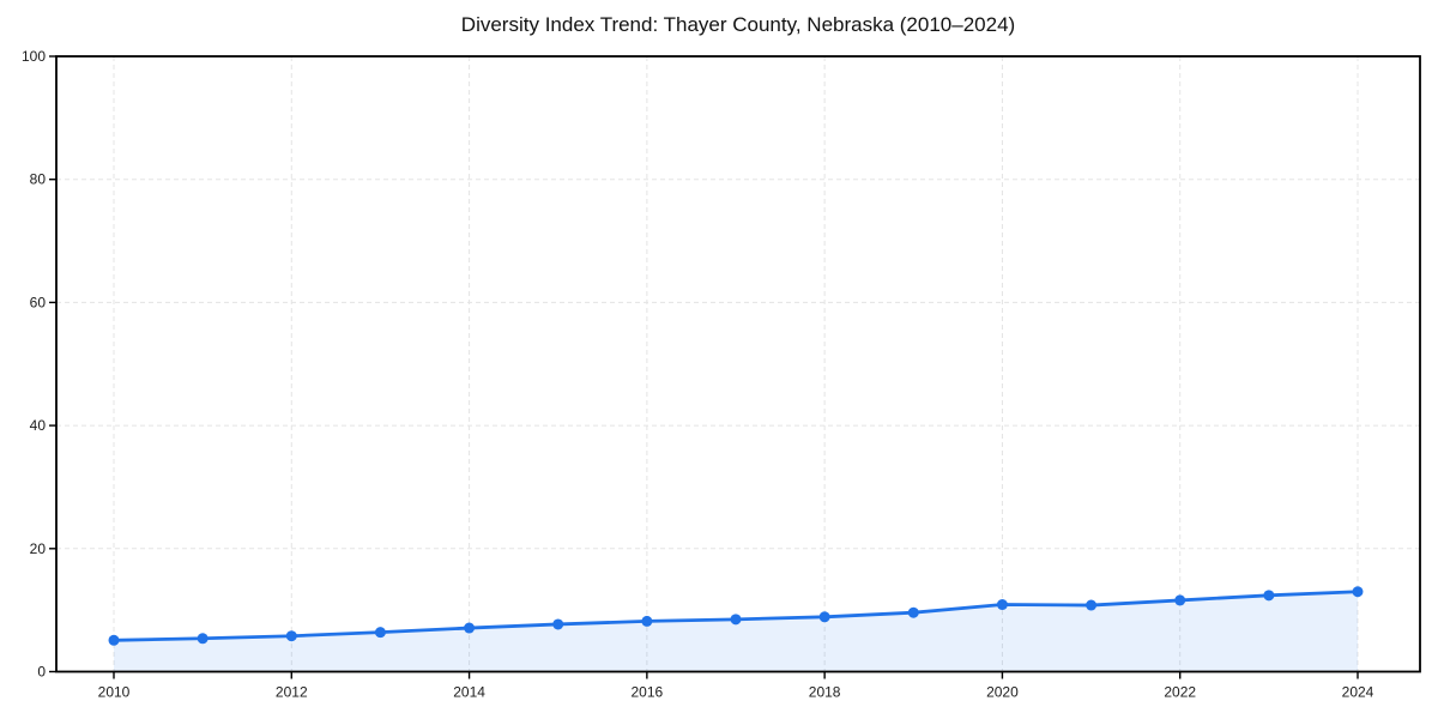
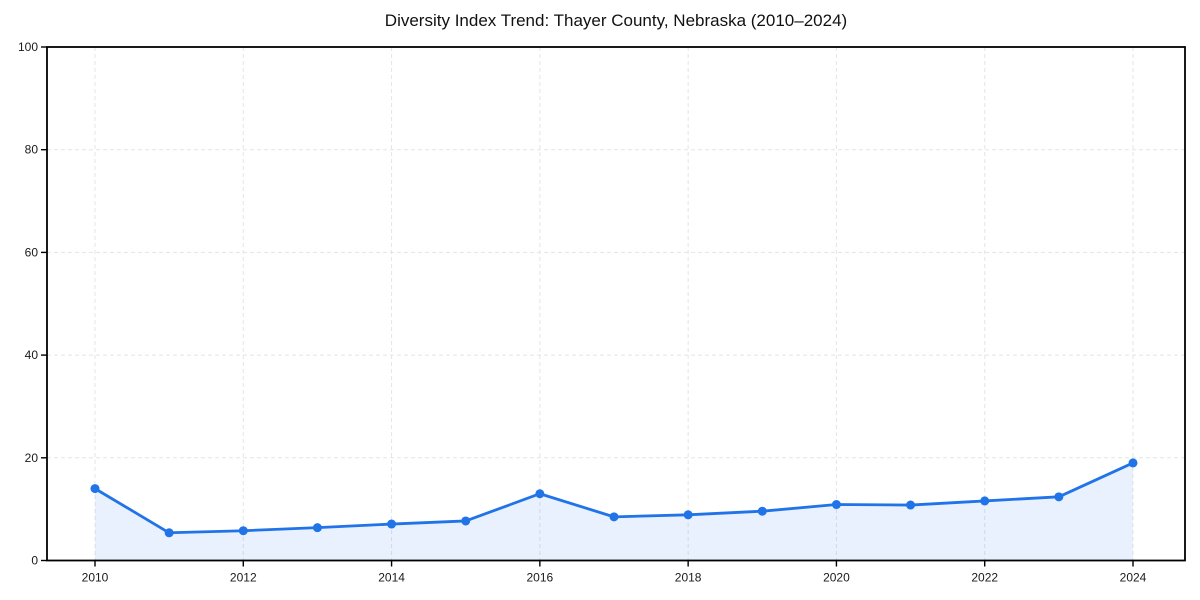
2010: 5 -> 14
2016: 8 -> 13
2024: 13 -> 19
